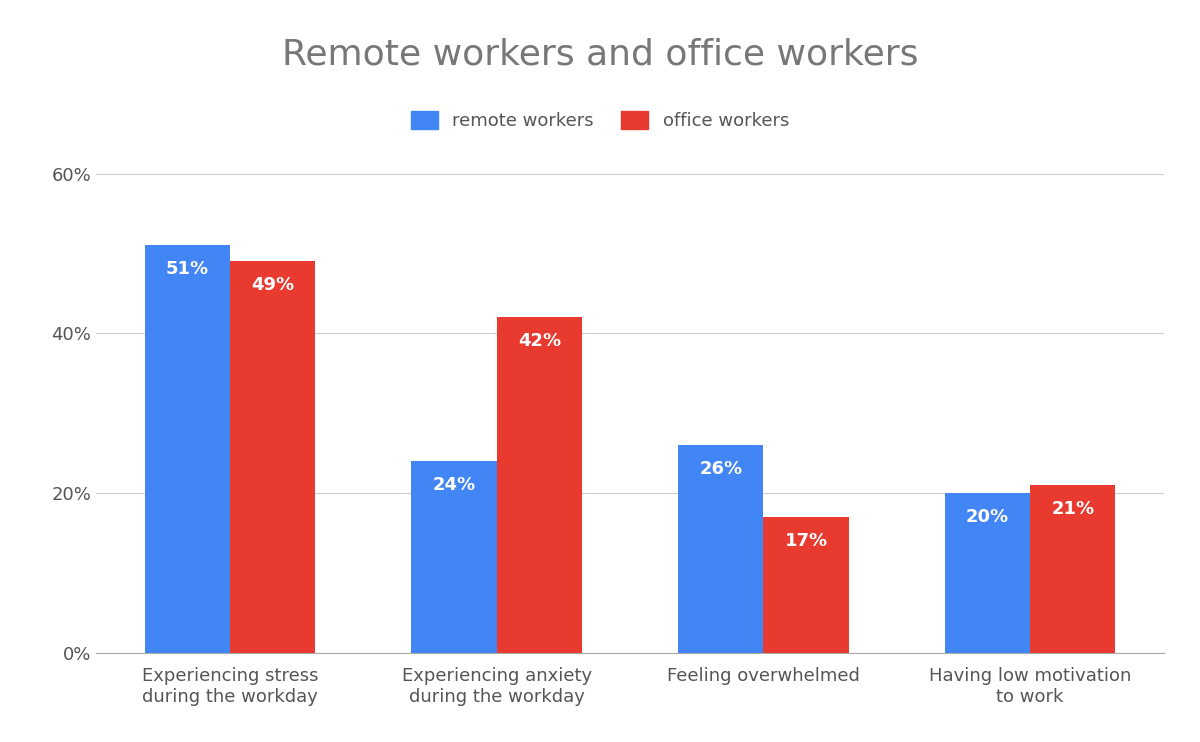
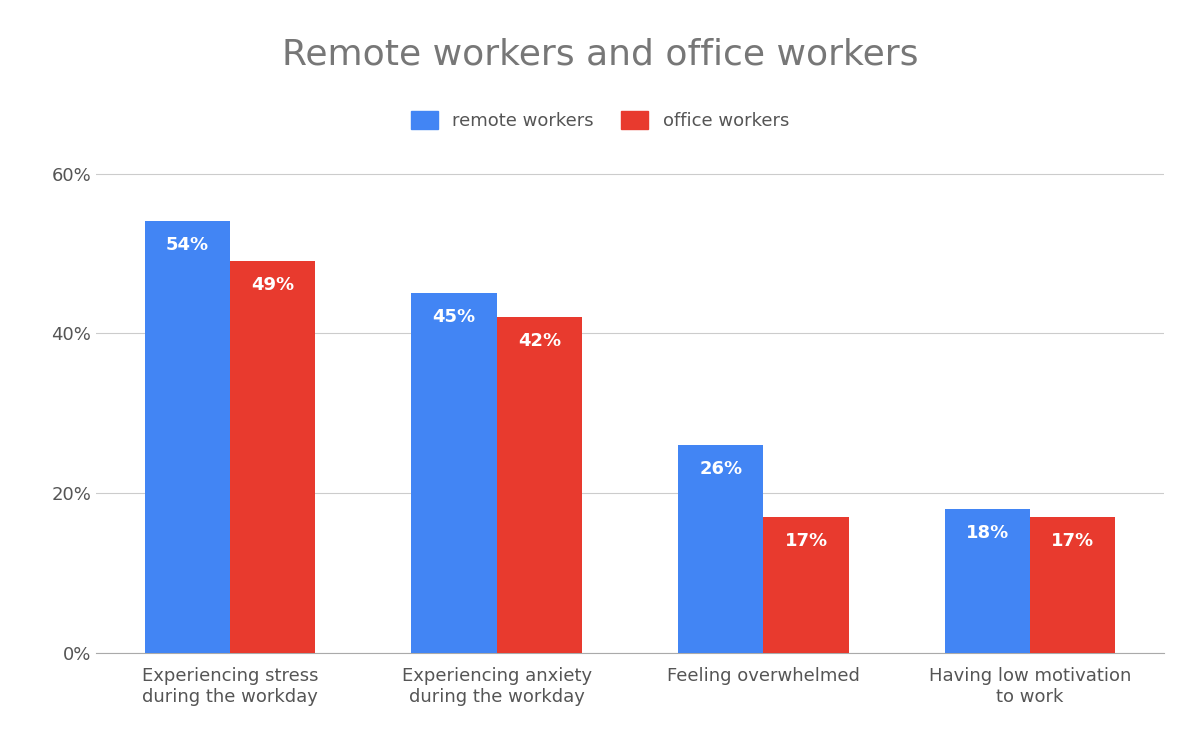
remote workers/Experiencing stress during the workday: 51% -> 54%
remote workers/Experiencing anxiety during the workday: 24% -> 45%
remote workers/Having low motivation to work: 20% -> 18%
office workers/Having low motivation to work: 21% -> 17%
